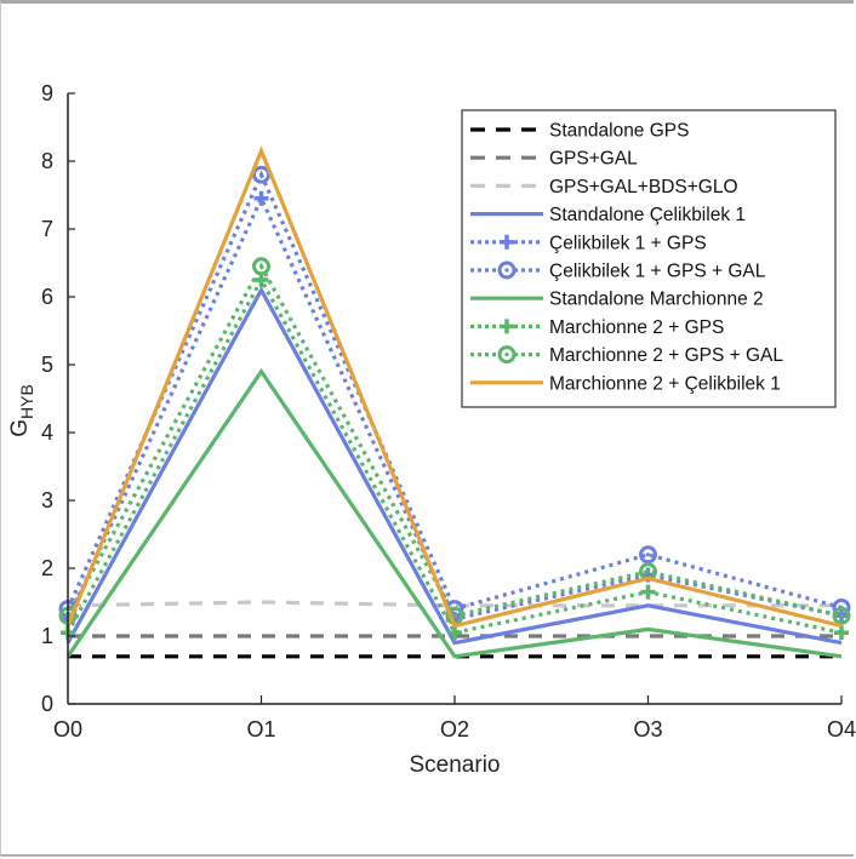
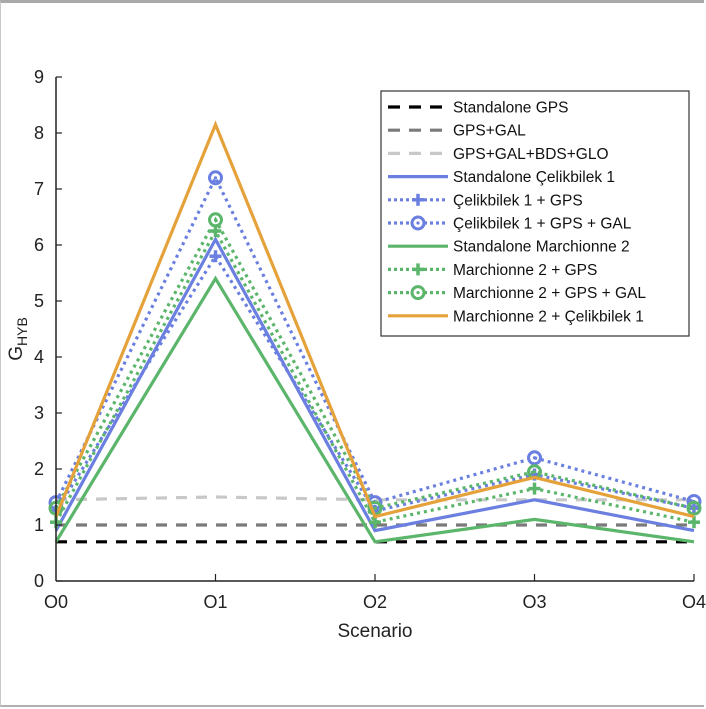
Çelikbilek 1 + GPS/O1: 7.5 -> 5.8
Çelikbilek 1 + GPS + GAL/O1: 7.8 -> 7.2
Standalone Marchionne 2/O1: 4.9 -> 5.4
